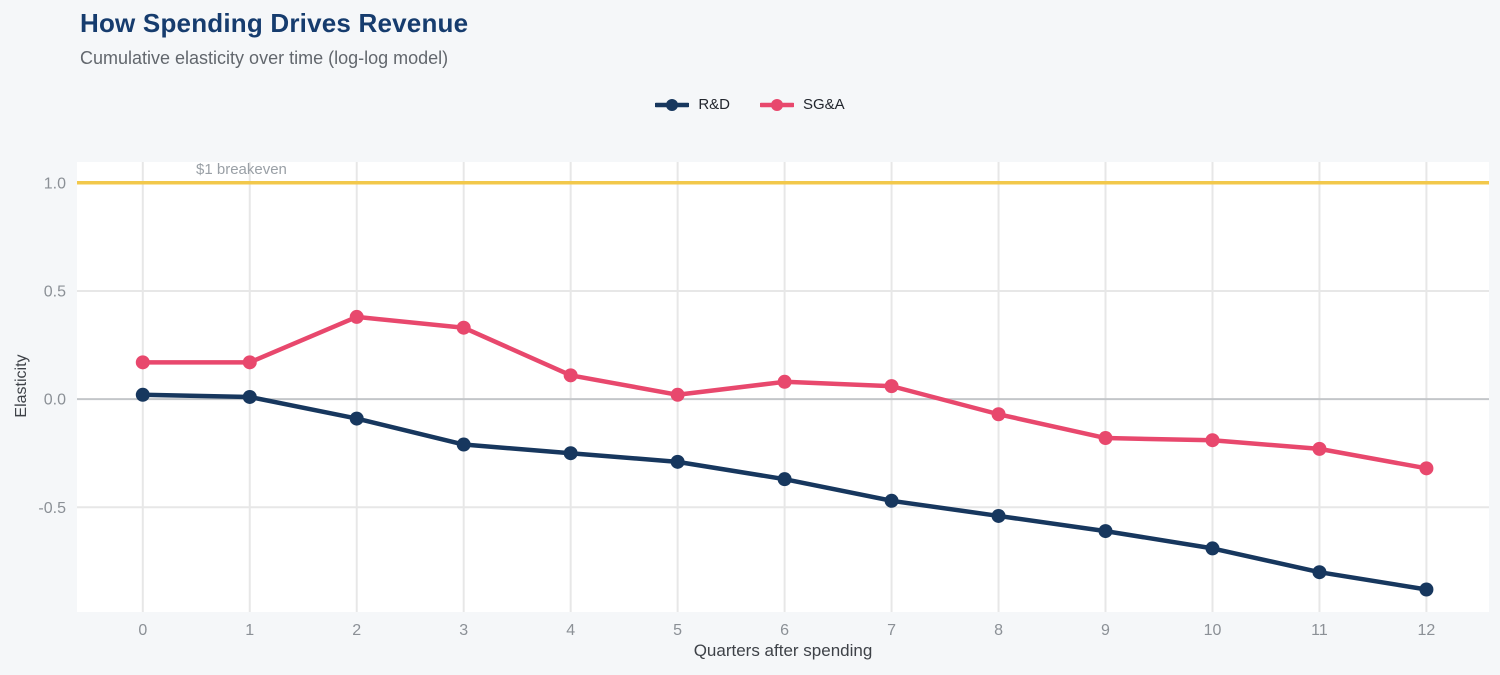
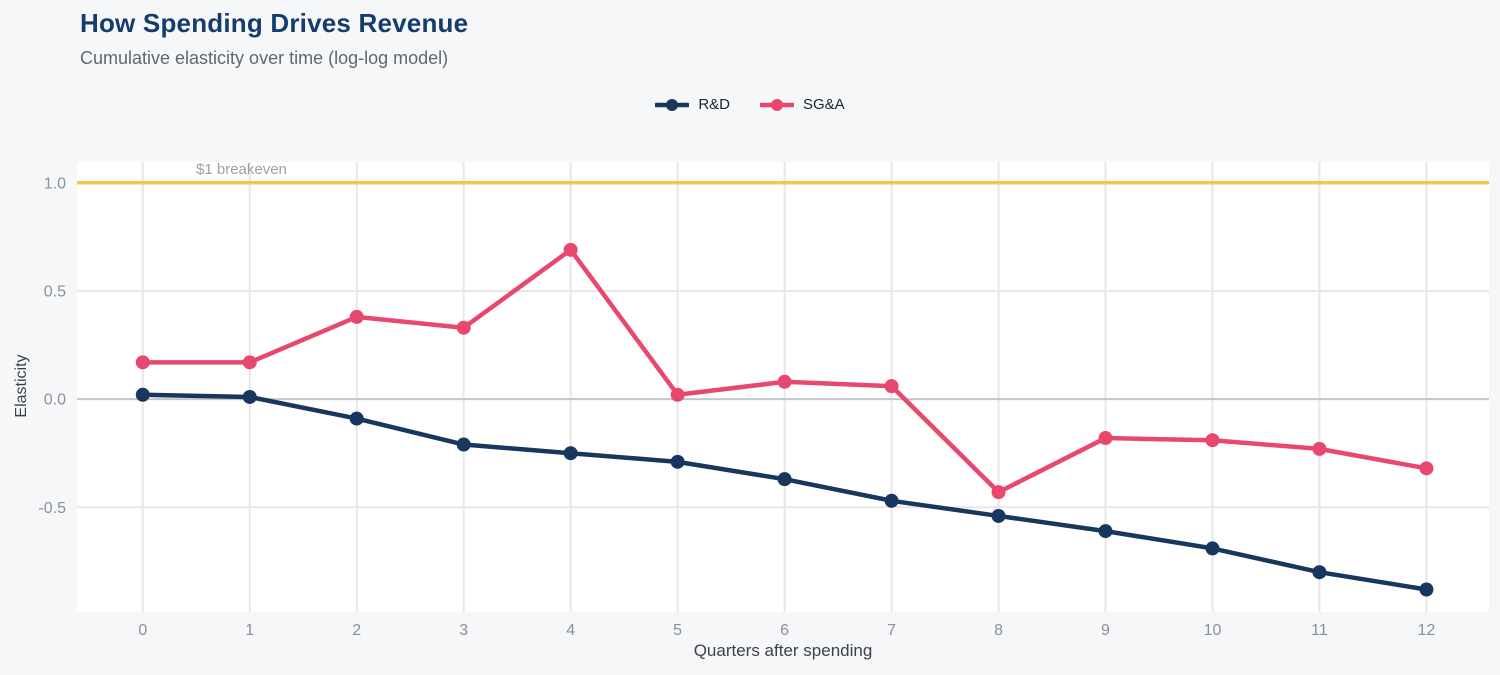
SG&A/4: 0.11 -> 0.69
SG&A/8: -0.07 -> -0.43
